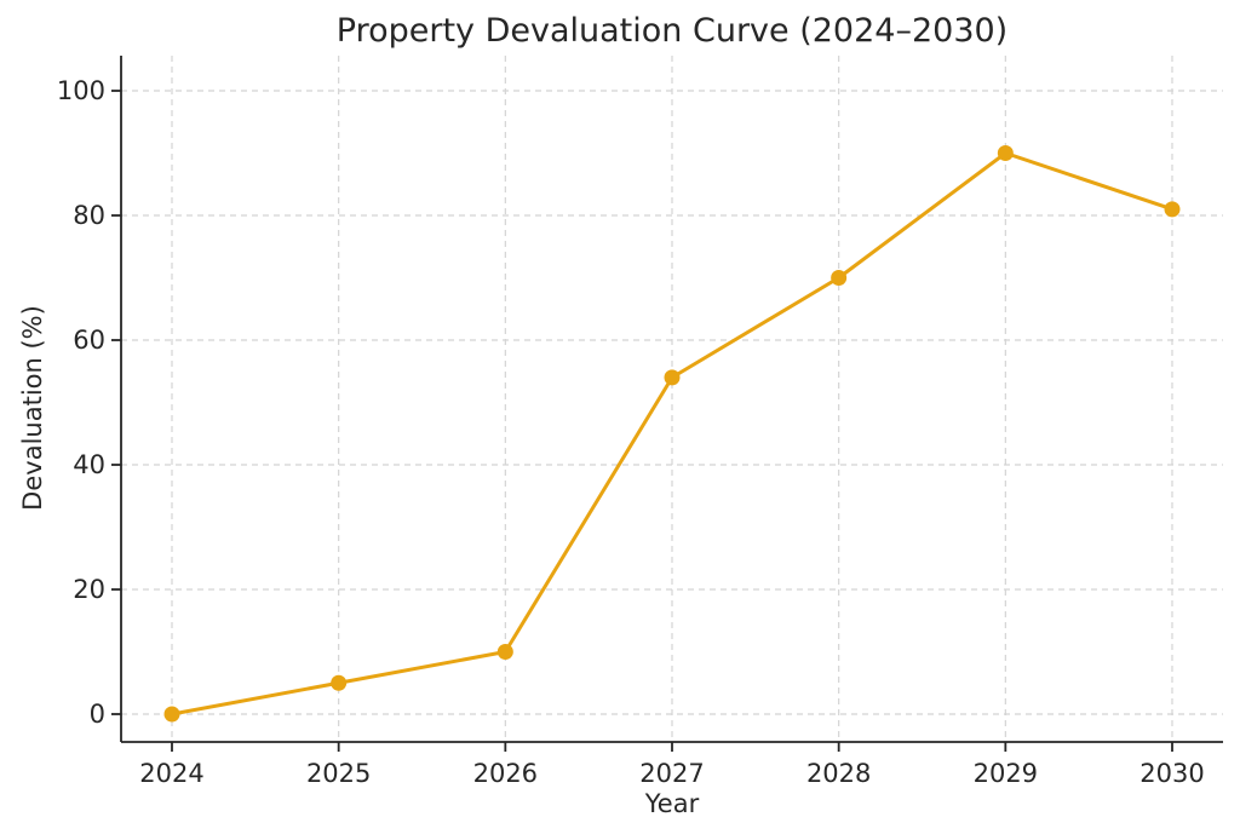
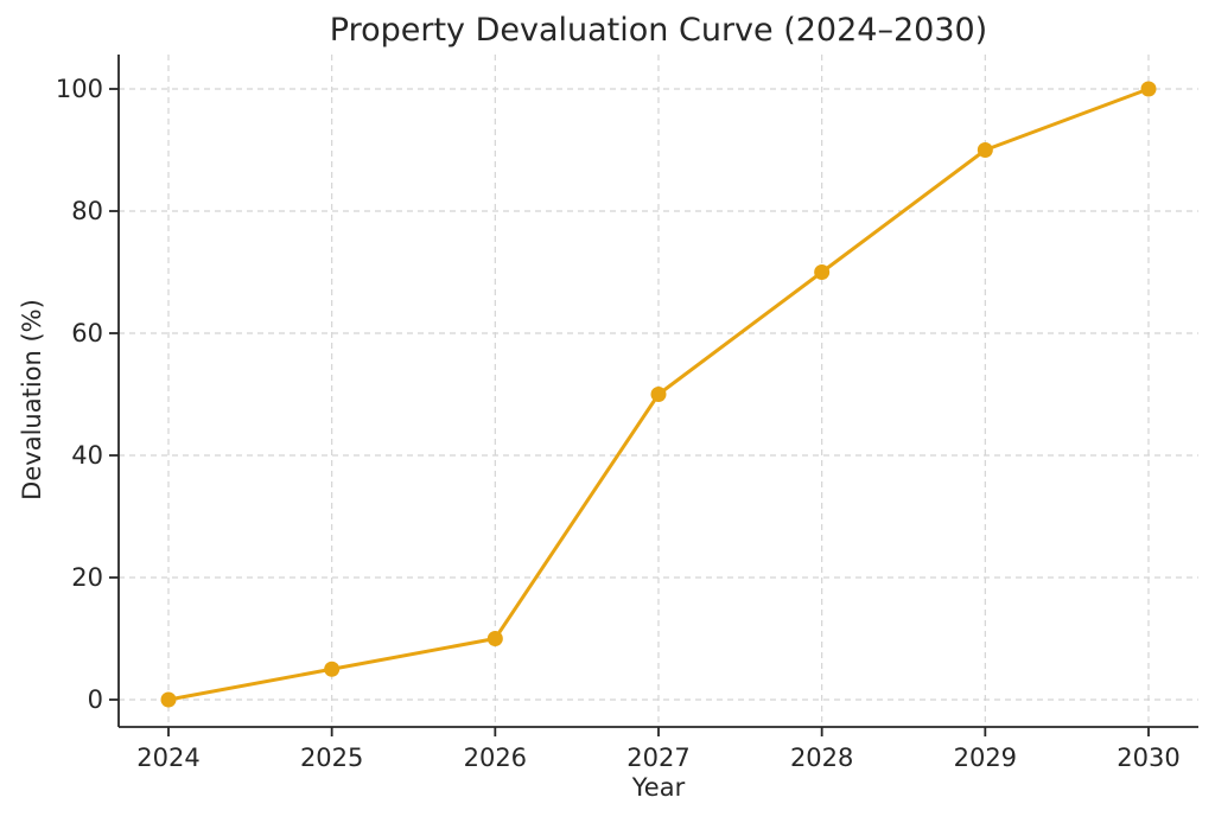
2027: 54 -> 50
2030: 81 -> 100
